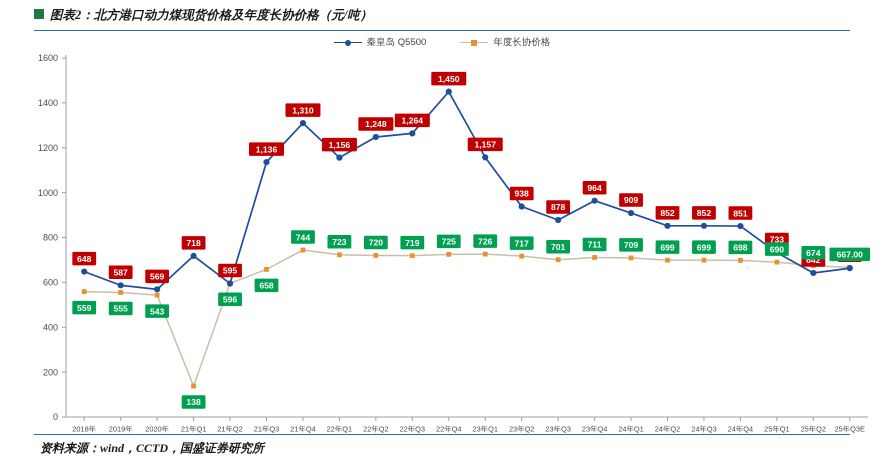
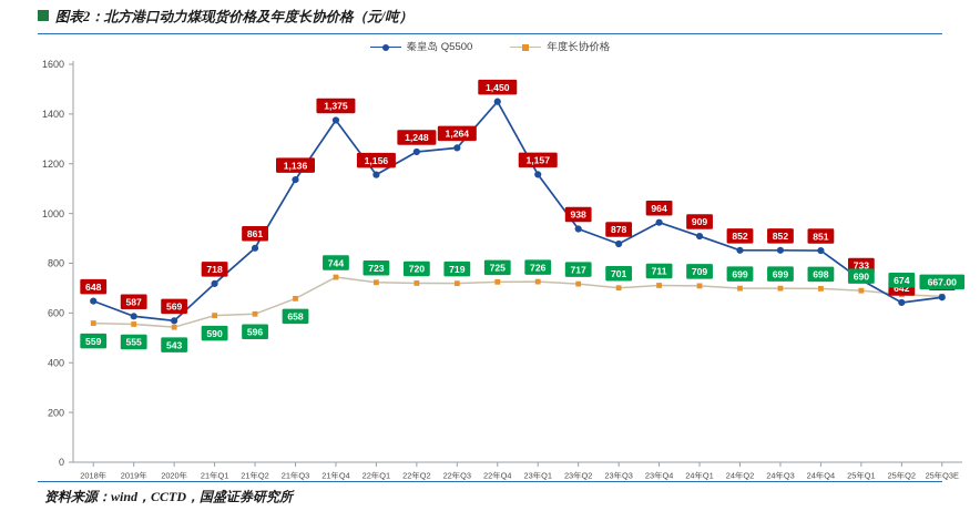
年度长协价格/21年Q1: 138 -> 590
秦皇岛 Q5500/21年Q2: 595 -> 861
秦皇岛 Q5500/21年Q4: 1,310 -> 1,375
